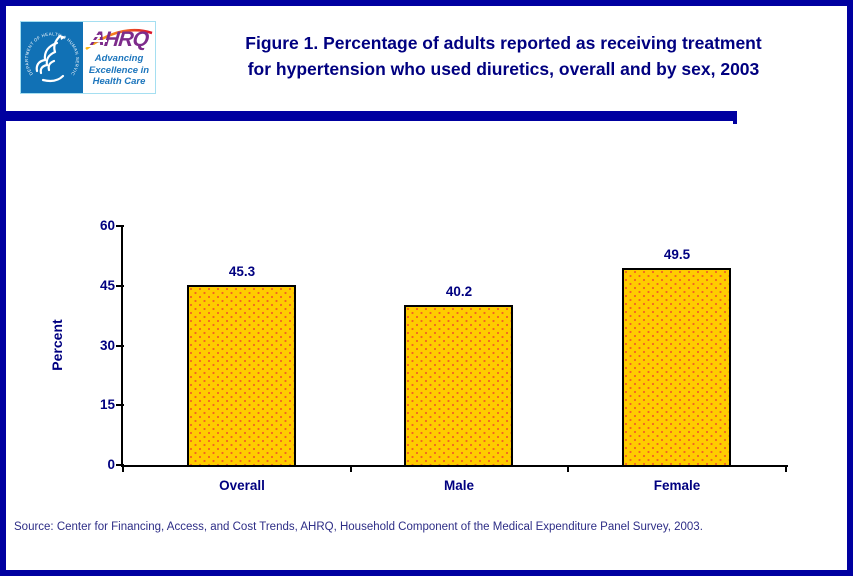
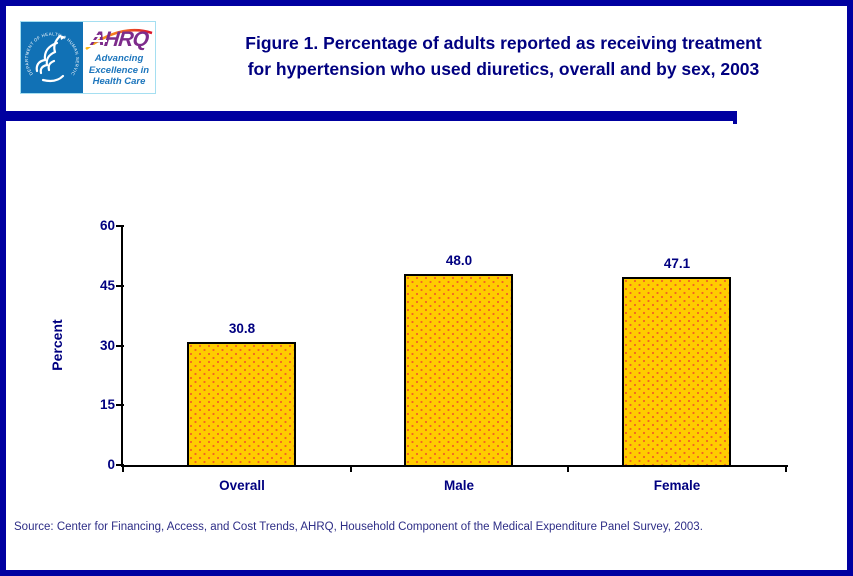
Overall: 45.3 -> 30.8
Male: 40.2 -> 48.0
Female: 49.5 -> 47.1
